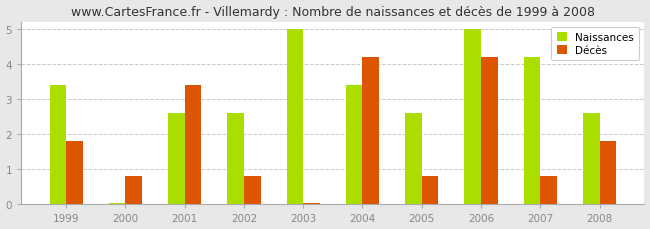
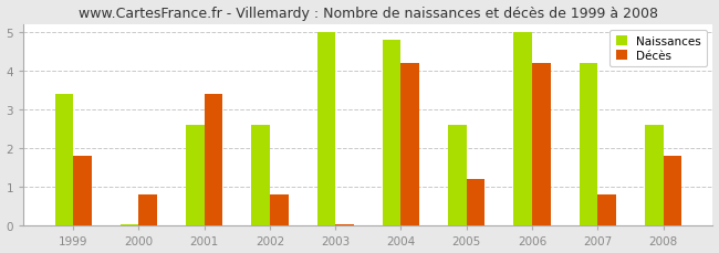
Naissances/2004: 3.40 -> 4.80
Décès/2005: 0.80 -> 1.20
